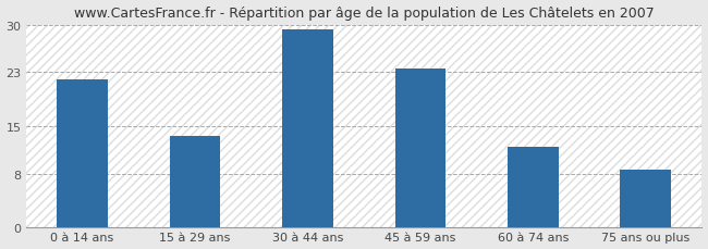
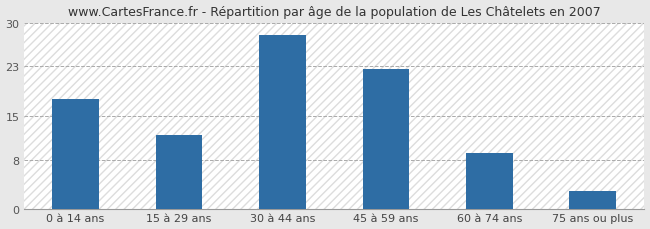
0 à 14 ans: 22.0 -> 17.8
15 à 29 ans: 13.5 -> 12.0
30 à 44 ans: 29.3 -> 28.0
45 à 59 ans: 23.5 -> 22.6
60 à 74 ans: 12.0 -> 9.0
75 ans ou plus: 8.5 -> 3.0
